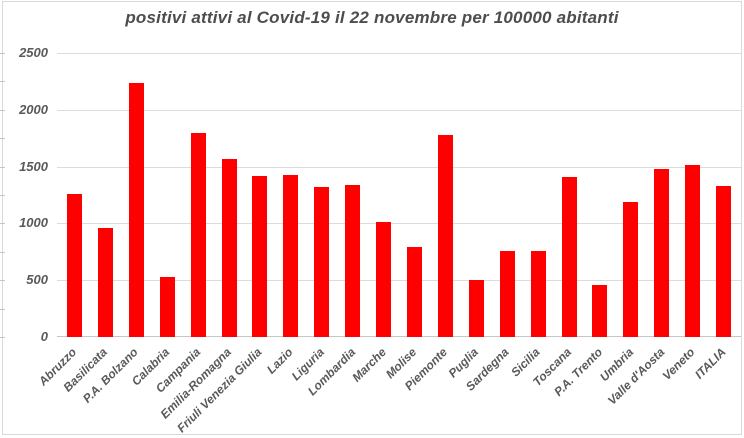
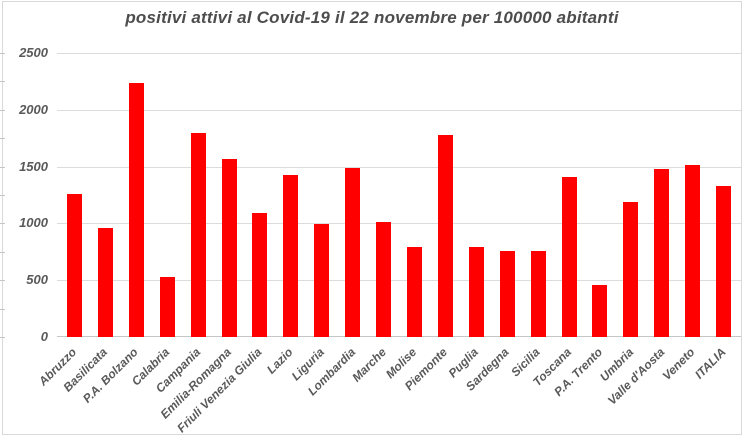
Friuli Venezia Giulia: 1420 -> 1100
Liguria: 1320 -> 1000
Lombardia: 1340 -> 1490
Puglia: 500 -> 800
